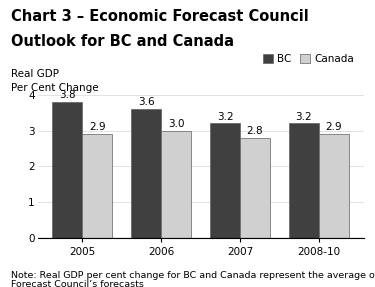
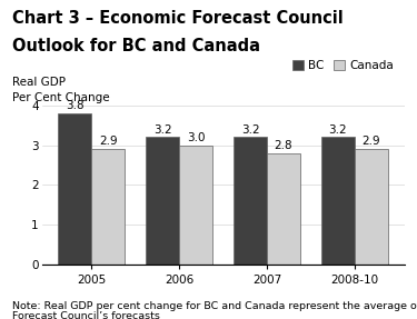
BC/2006: 3.6 -> 3.2
